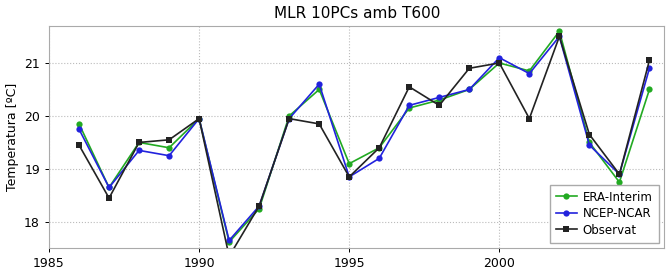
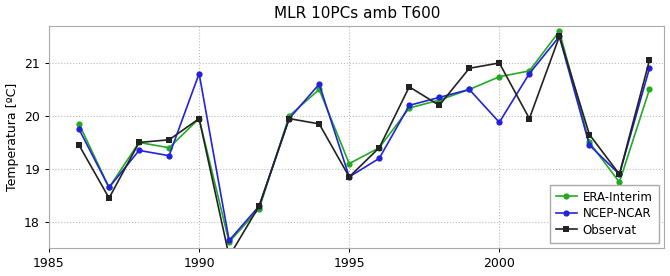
NCEP-NCAR/1990: 19.95 -> 20.80
ERA-Interim/2000: 21.00 -> 20.74
NCEP-NCAR/2000: 21.10 -> 19.88
